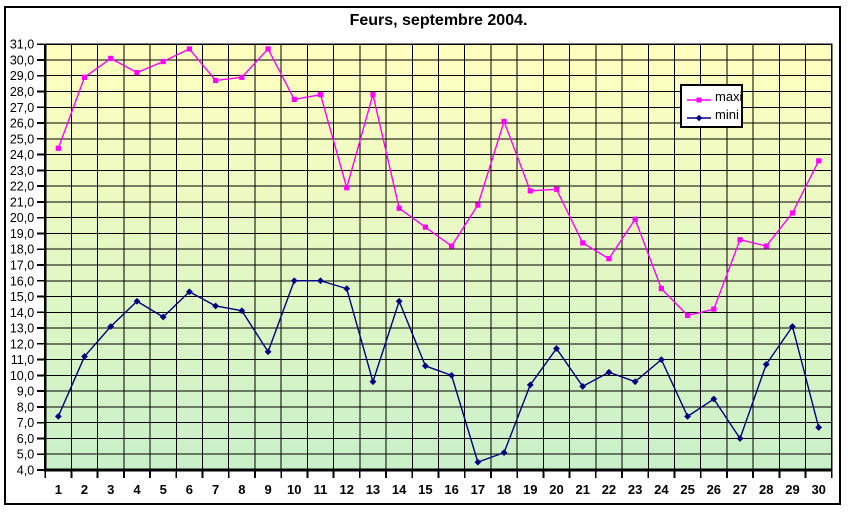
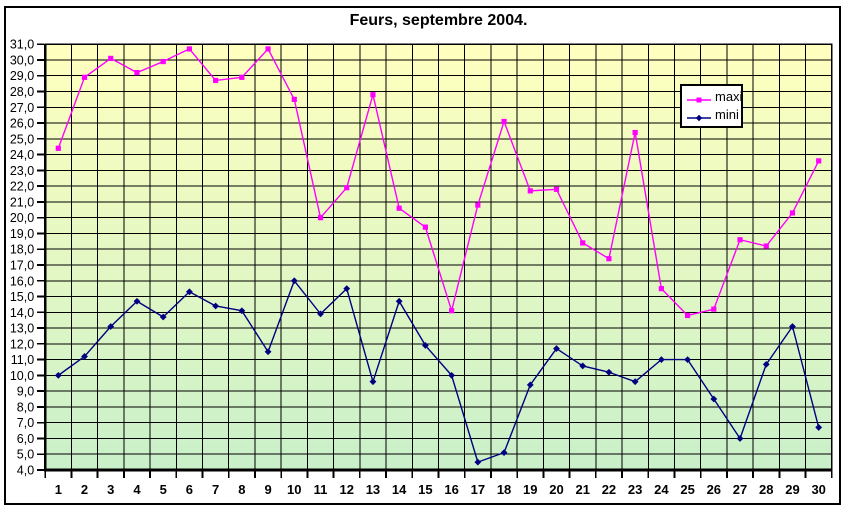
mini/1: 7,4 -> 10,0
maxi/11: 27,8 -> 20,0
mini/11: 16,0 -> 13,9
mini/15: 10,6 -> 11,9
maxi/16: 18,2 -> 14,1
mini/21: 9,3 -> 10,6
maxi/23: 19,9 -> 25,4
mini/25: 7,4 -> 11,0
